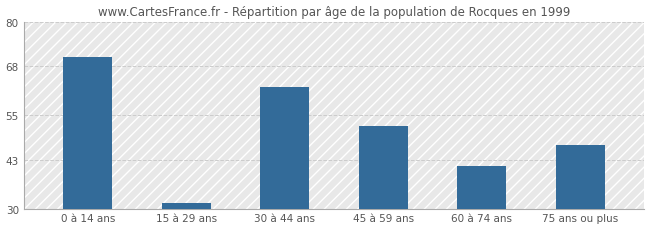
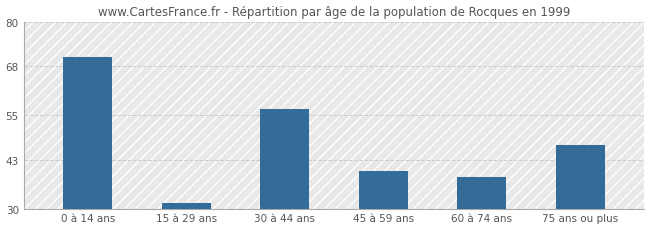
30 à 44 ans: 62.5 -> 56.5
45 à 59 ans: 52.0 -> 40.0
60 à 74 ans: 41.5 -> 38.5
